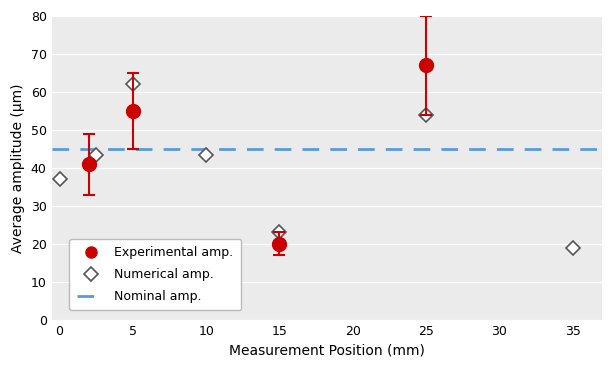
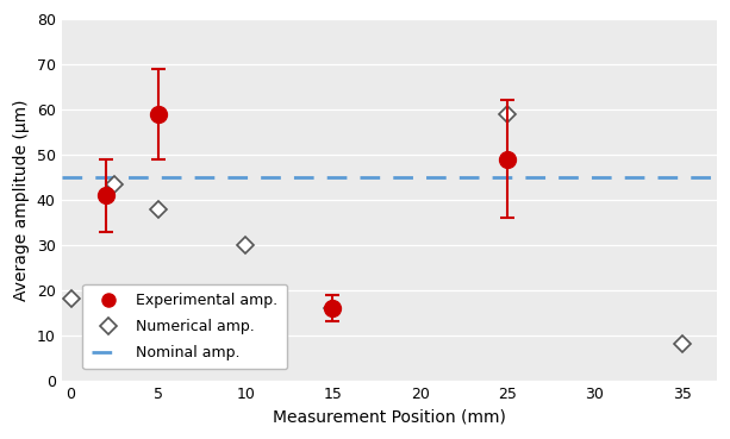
Numerical amp./0: 37.0 -> 18.0
Experimental amp./5: 55 -> 59
Numerical amp./5: 62.0 -> 38.0
Numerical amp./10: 43.5 -> 30.0
Experimental amp./15: 20 -> 16
Numerical amp./15: 23.0 -> 16.0
Experimental amp./25: 67 -> 49
Numerical amp./25: 54.0 -> 59.0
Numerical amp./35: 19.0 -> 8.0
